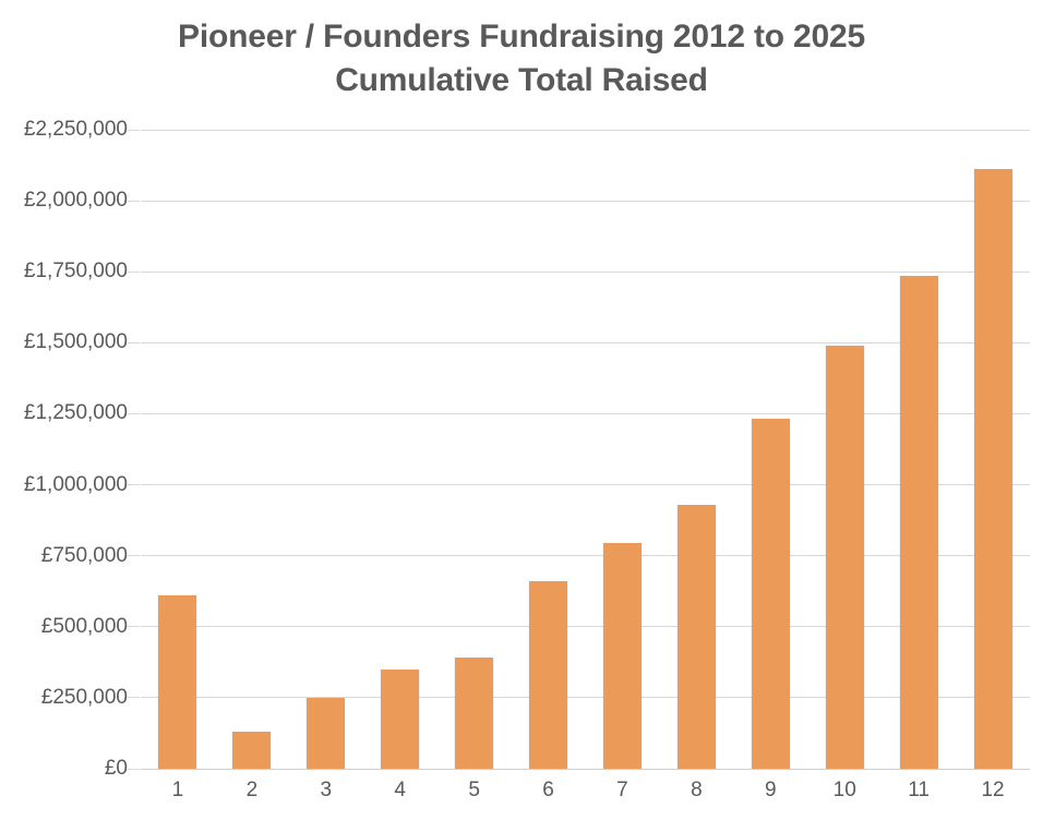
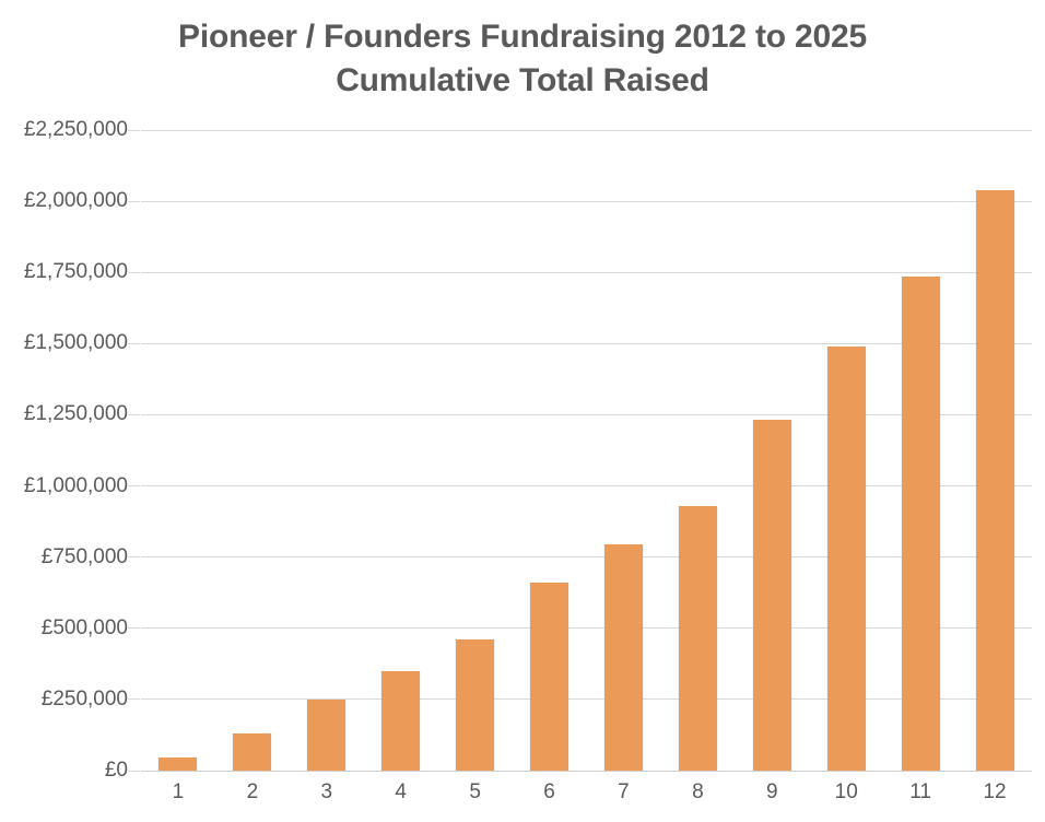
1: £610000 -> £40000
5: £390000 -> £460000
12: £2110000 -> £2040000
